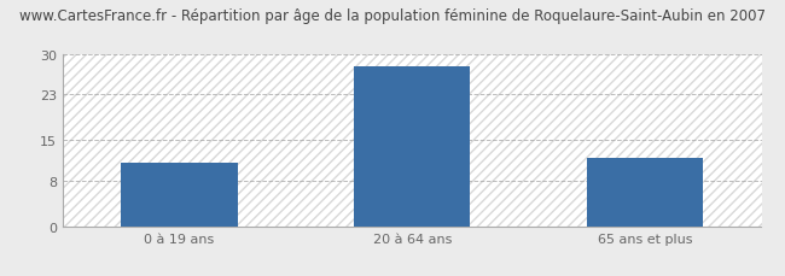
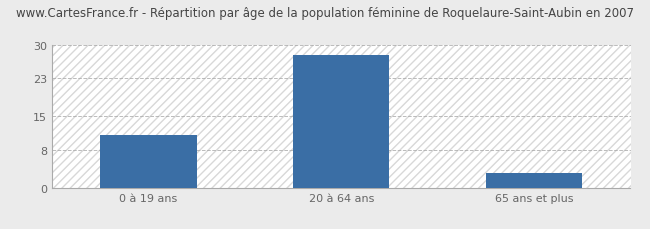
65 ans et plus: 12 -> 3
